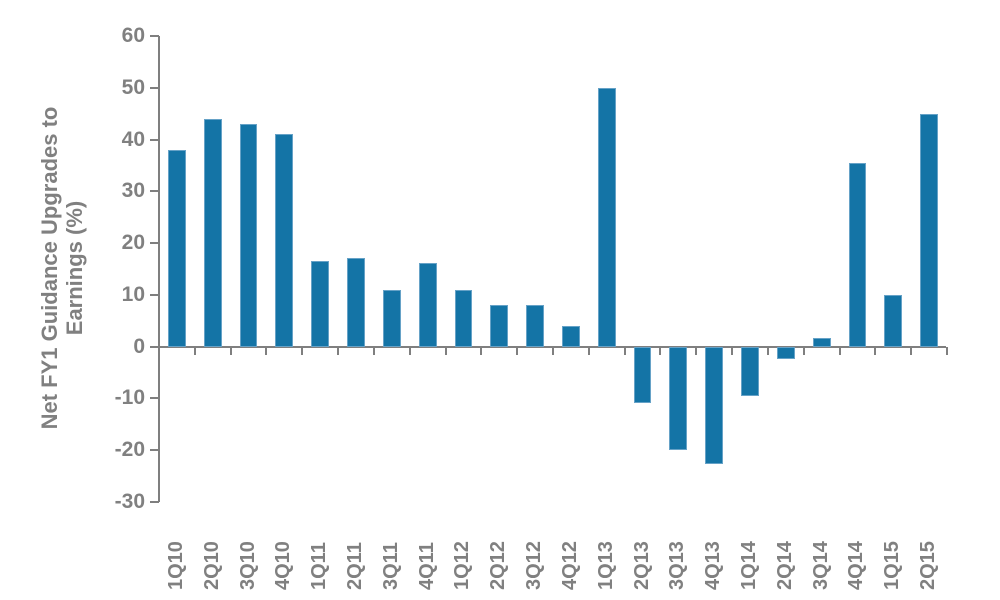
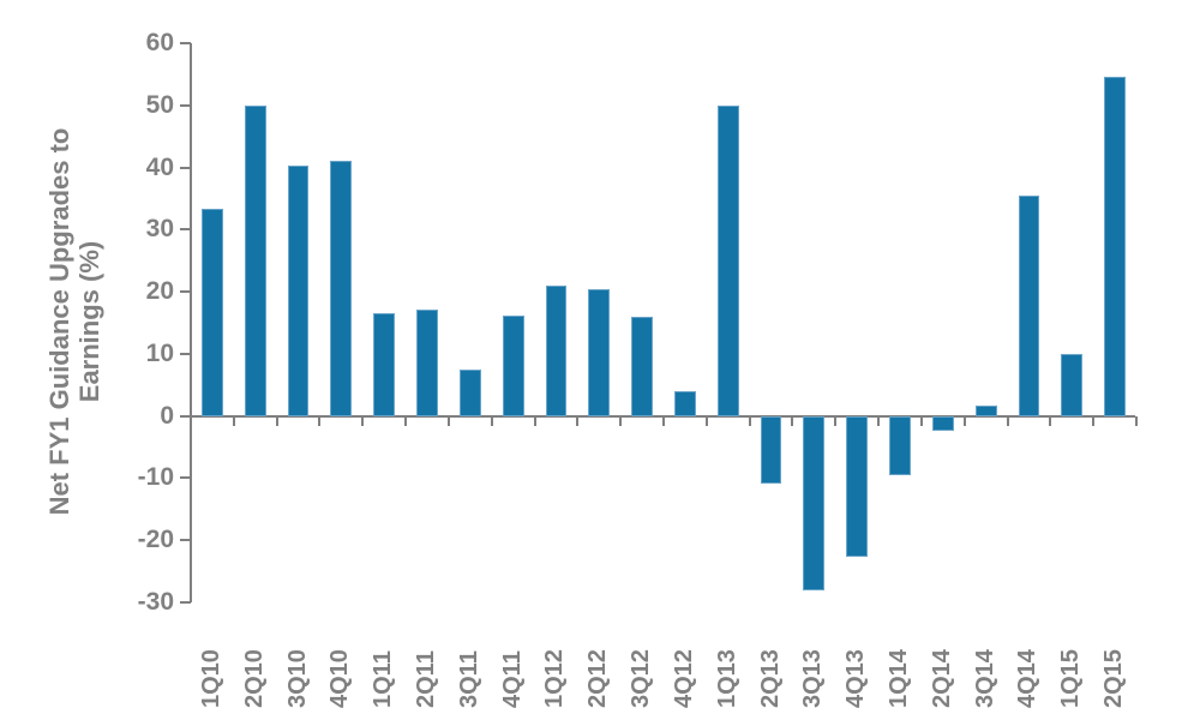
1Q10: 38 -> 33
2Q10: 44 -> 50
3Q10: 43 -> 40
3Q11: 11 -> 8
1Q12: 11 -> 21
2Q12: 8 -> 20
3Q12: 8 -> 16
3Q13: -20 -> -28
2Q15: 45 -> 55
